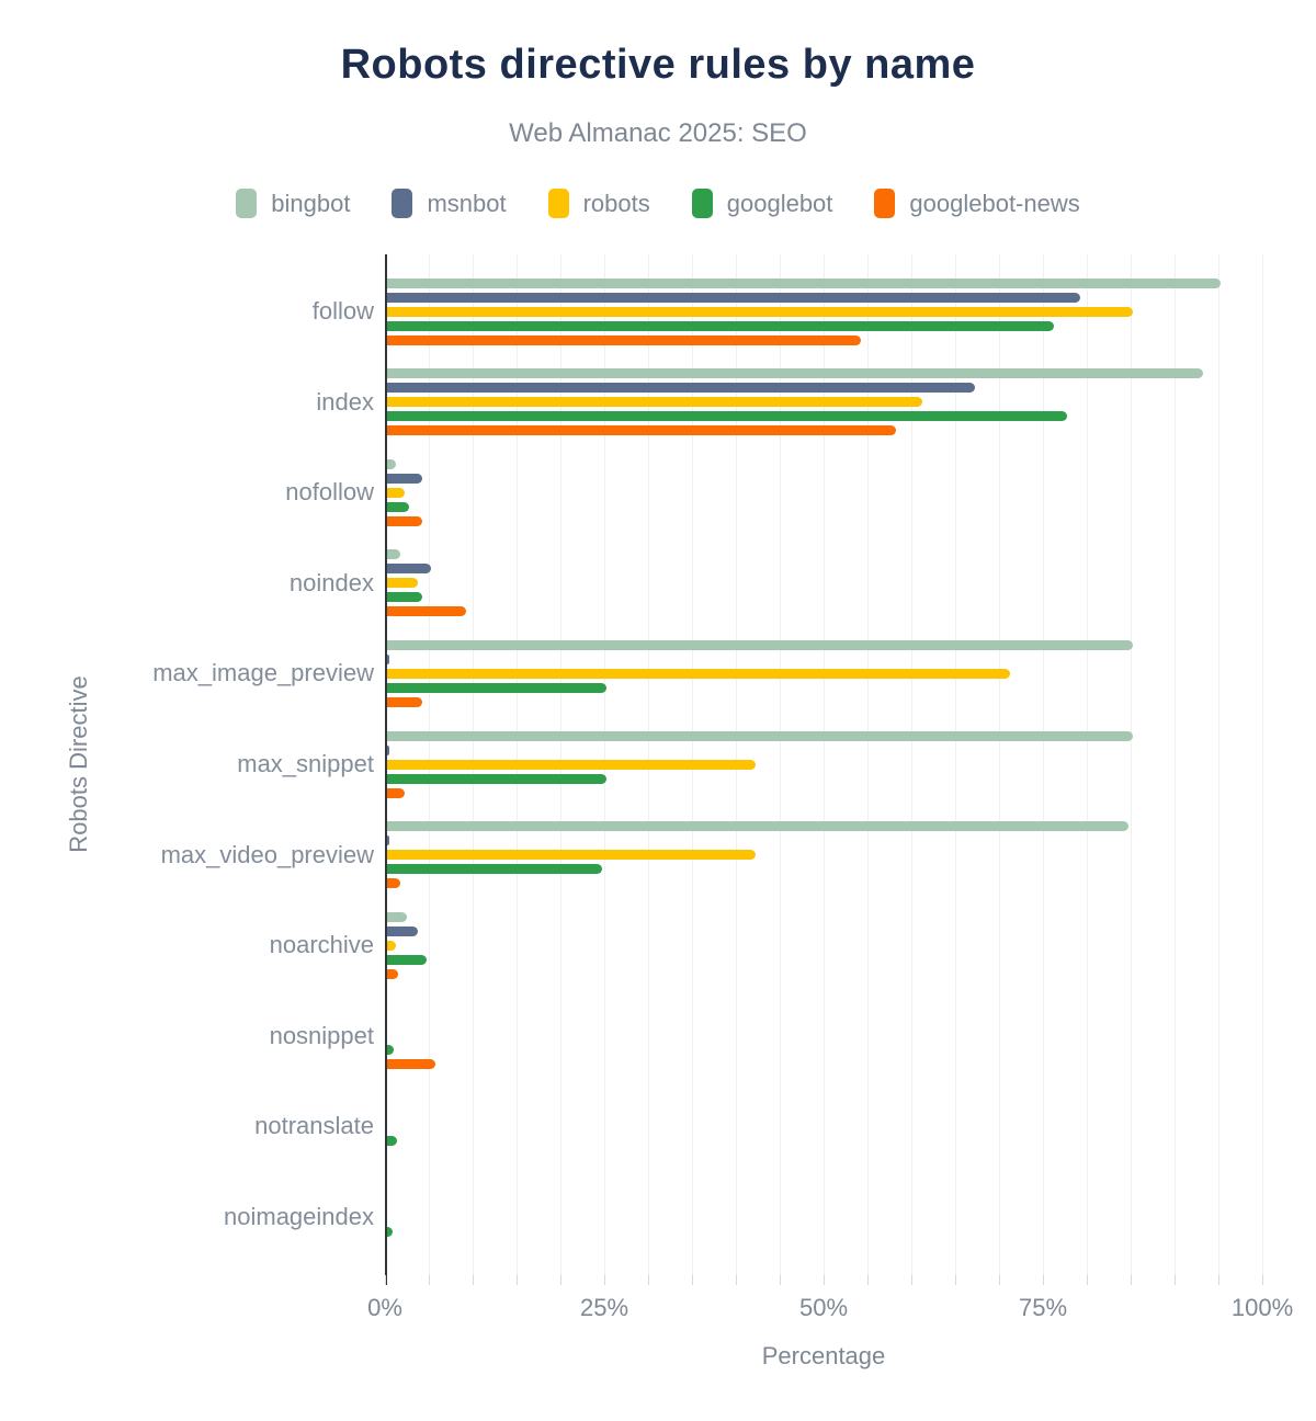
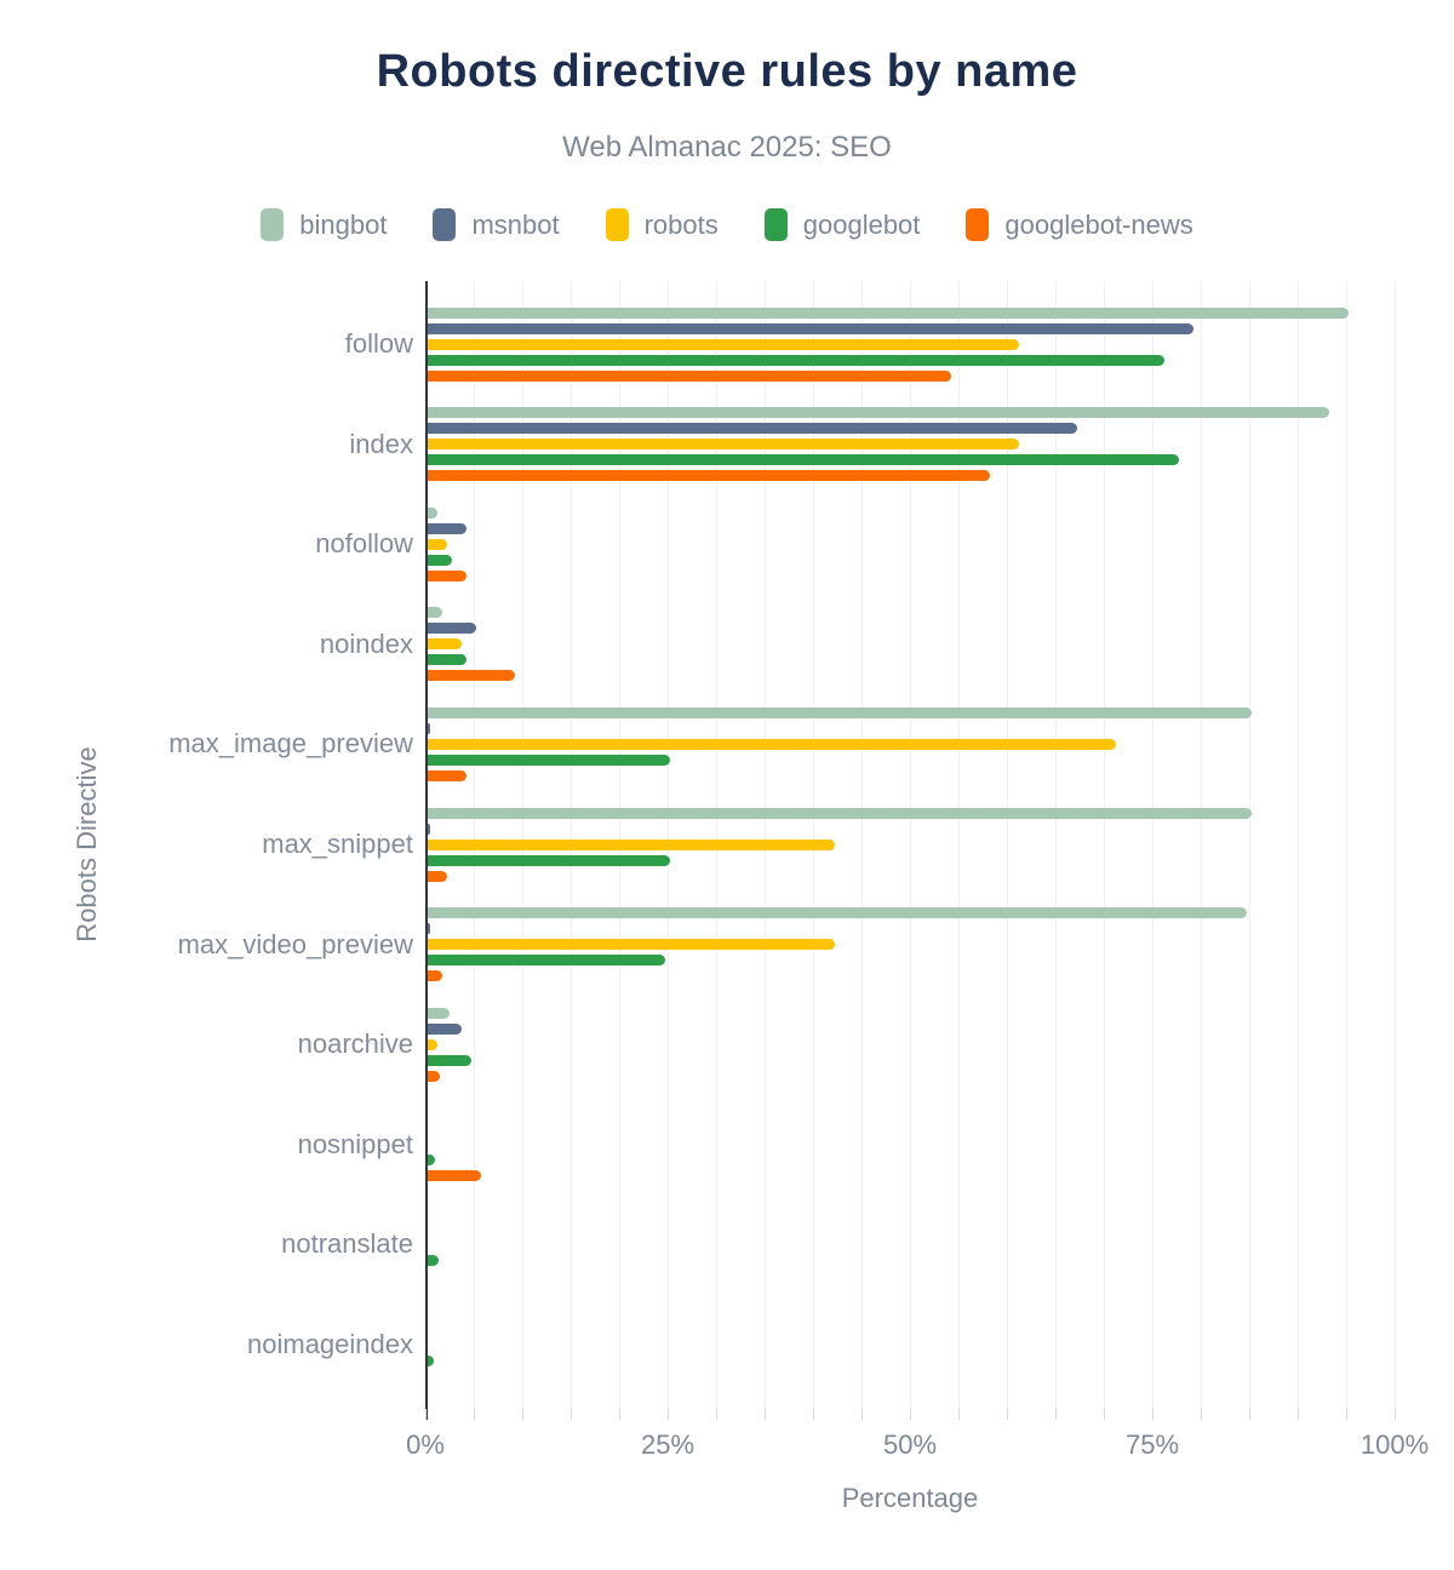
robots/follow: 85% -> 61%
